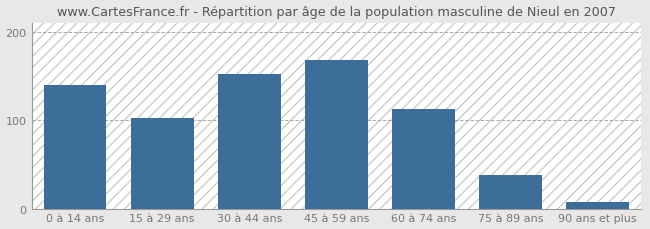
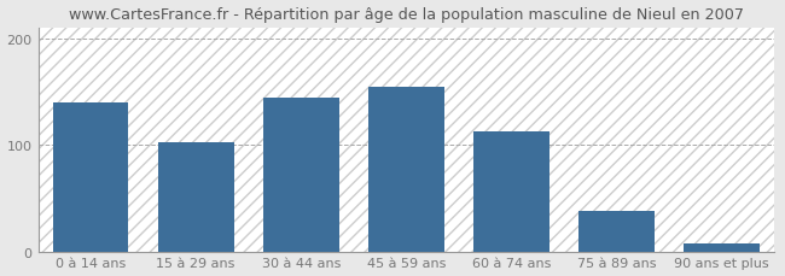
30 à 44 ans: 152 -> 144
45 à 59 ans: 168 -> 154
